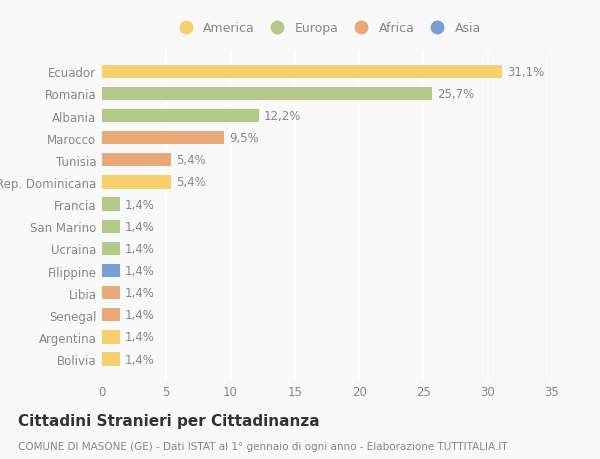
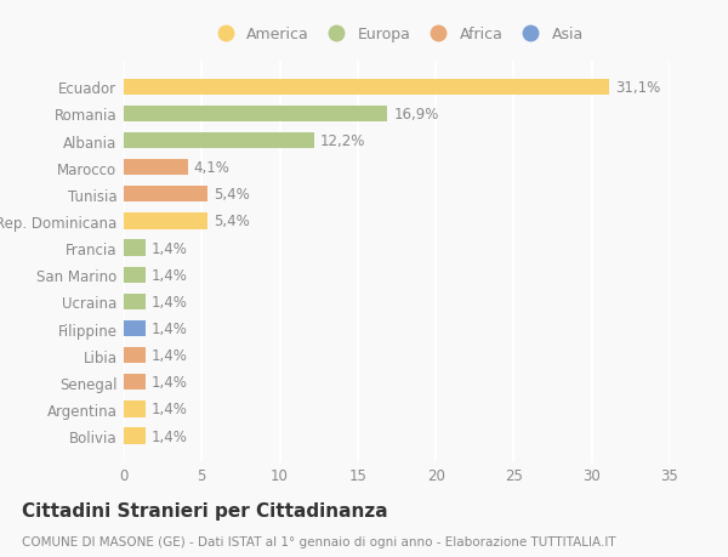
Romania: 25,7% -> 16,9%
Marocco: 9,5% -> 4,1%
